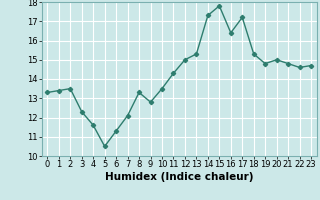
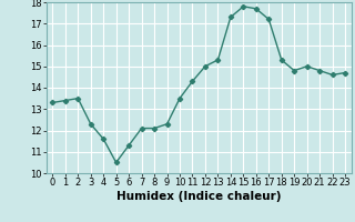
8: 13.3 -> 12.1
9: 12.8 -> 12.3
16: 16.4 -> 17.7
